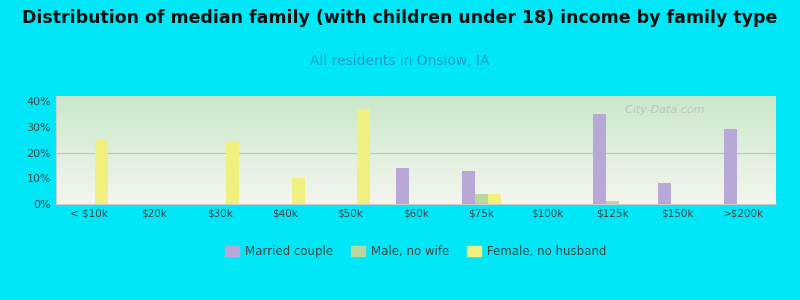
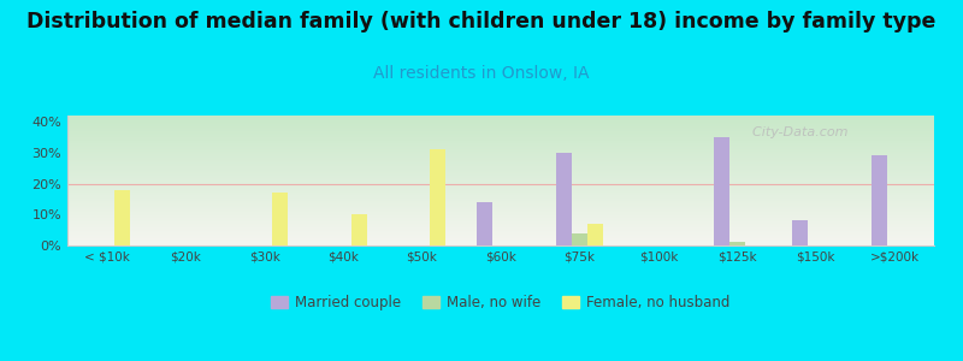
Female, no husband/< $10k: 25% -> 18%
Female, no husband/$30k: 24% -> 17%
Female, no husband/$50k: 37% -> 31%
Married couple/$75k: 13% -> 30%
Female, no husband/$75k: 4% -> 7%
